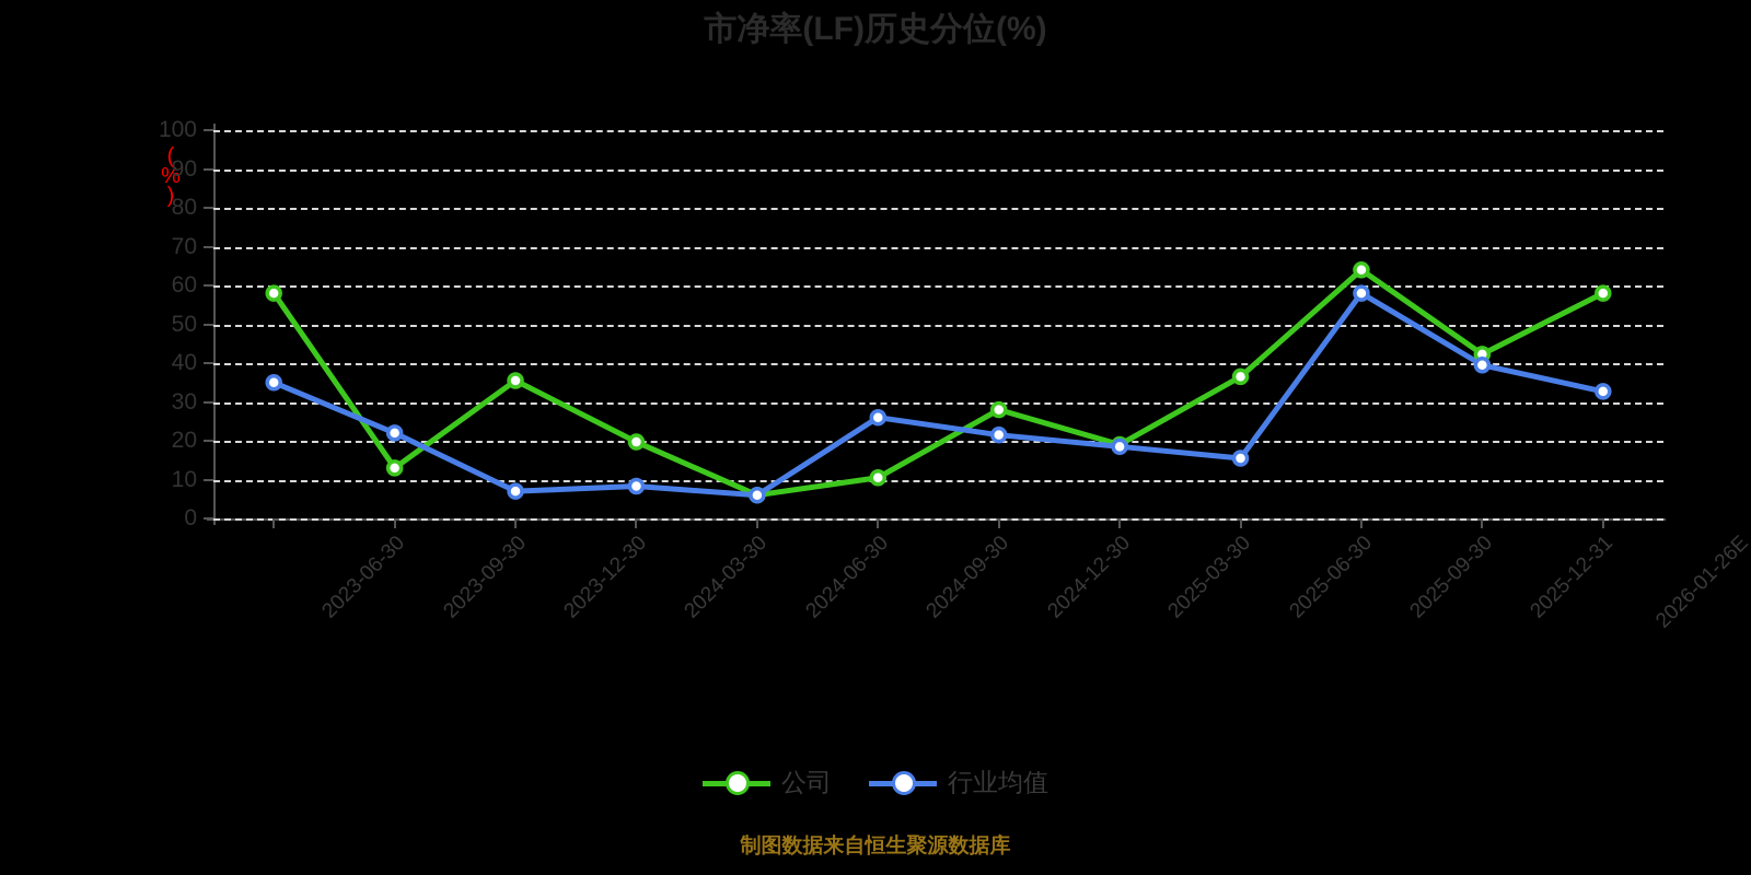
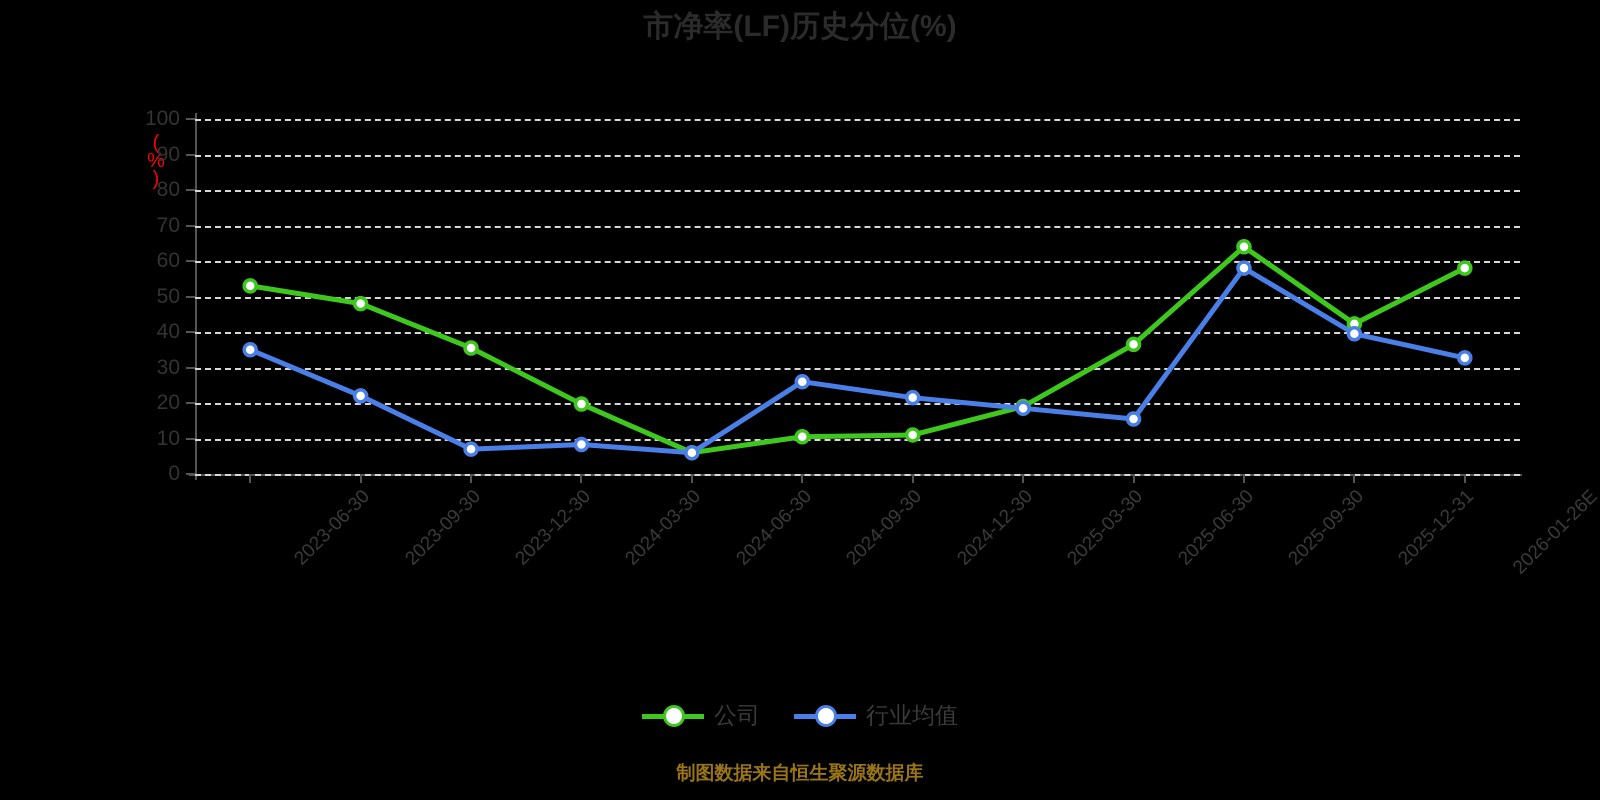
公司/2023-06-30: 58 -> 53
公司/2023-09-30: 13 -> 48
公司/2024-12-30: 28 -> 11
